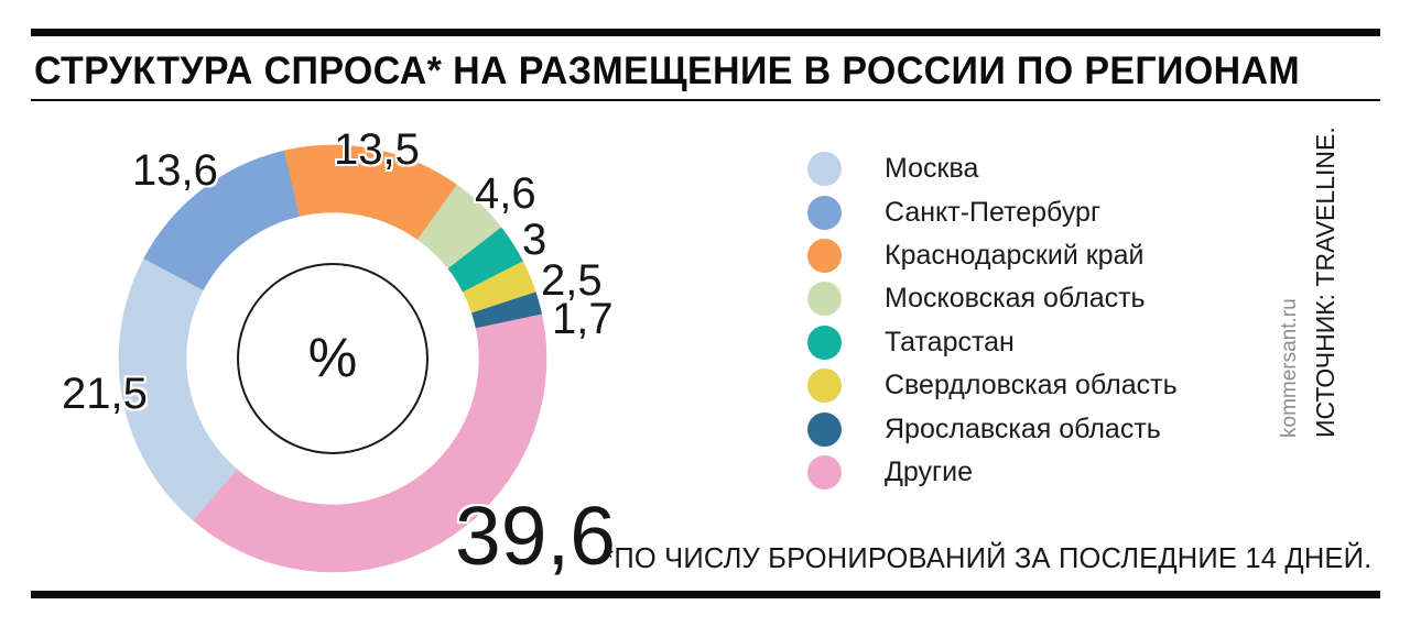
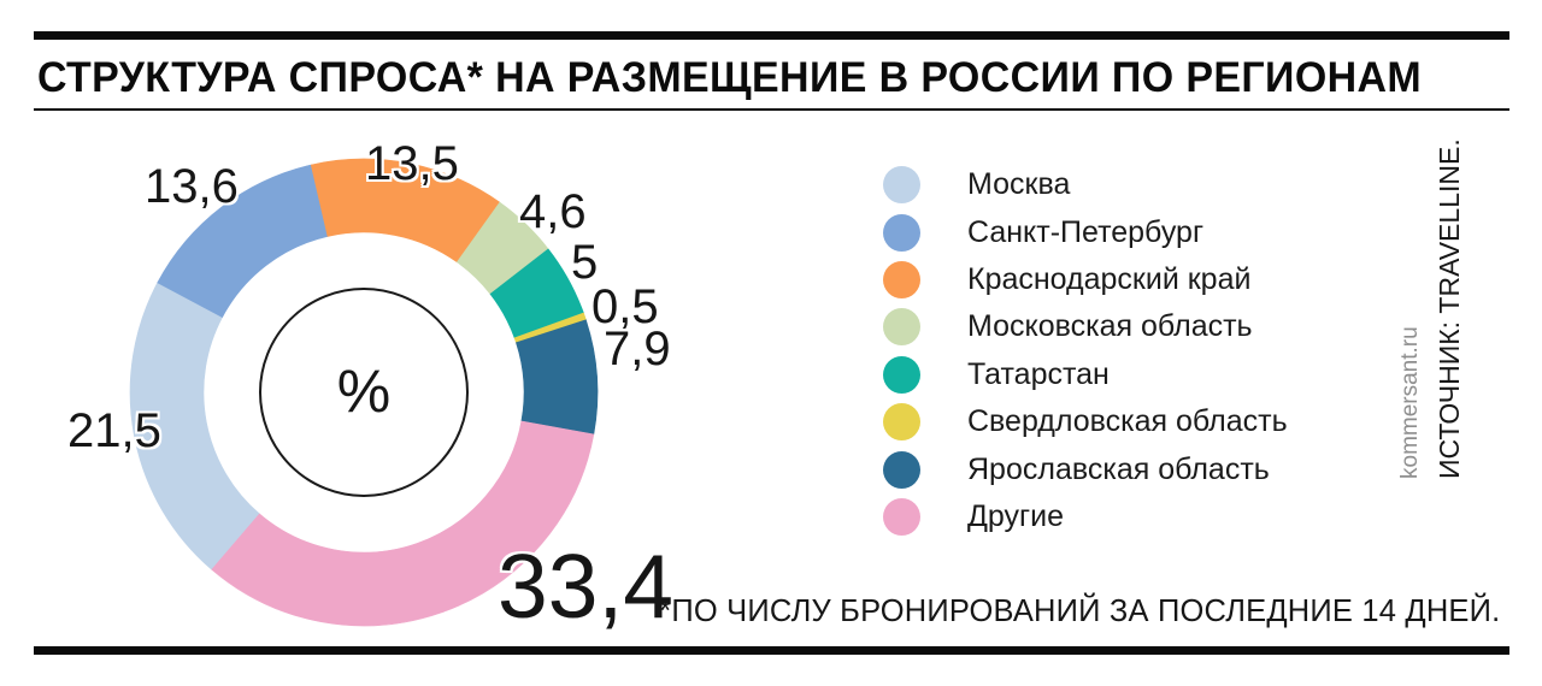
Татарстан: 3 -> 5
Свердловская область: 2,5 -> 0,5
Ярославская область: 1,7 -> 7,9
Другие: 39,6 -> 33,4
